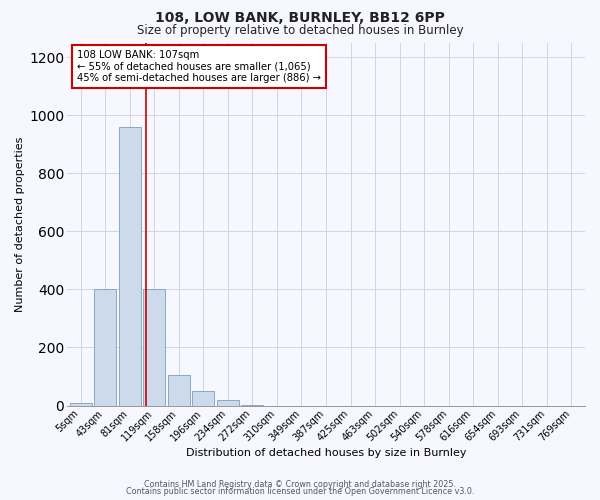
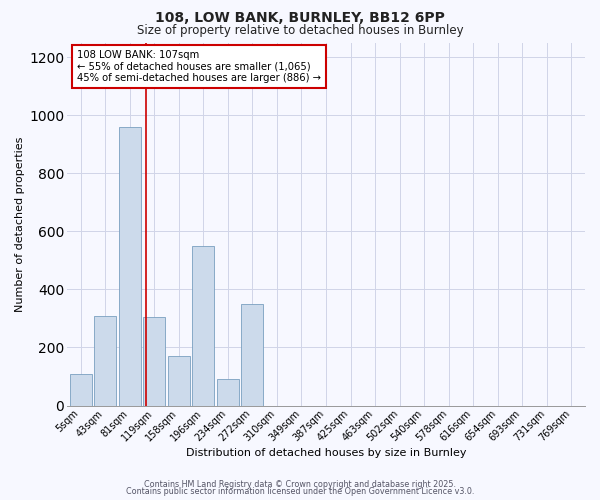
5sqm: 10 -> 110
43sqm: 400 -> 310
119sqm: 400 -> 305
158sqm: 105 -> 170
196sqm: 50 -> 550
234sqm: 18 -> 90
272sqm: 2 -> 350
